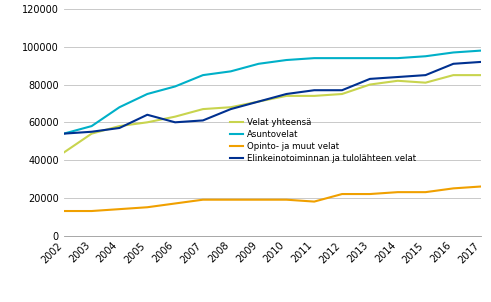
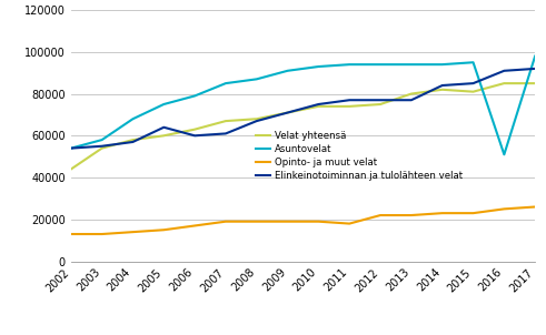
Elinkeinotoiminnan ja tulolähteen velat/2013: 83000 -> 77000
Asuntovelat/2016: 97000 -> 51000
